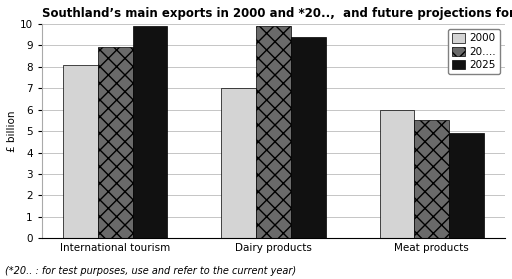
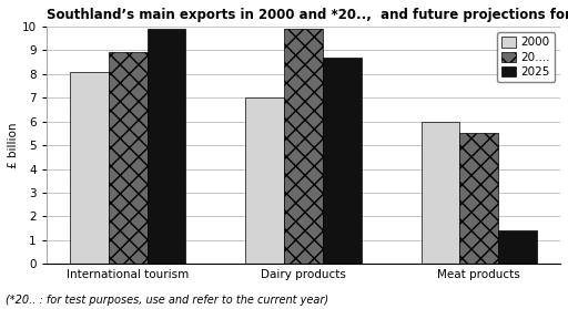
2025/Dairy products: 9.4 -> 8.7
2025/Meat products: 4.9 -> 1.4
